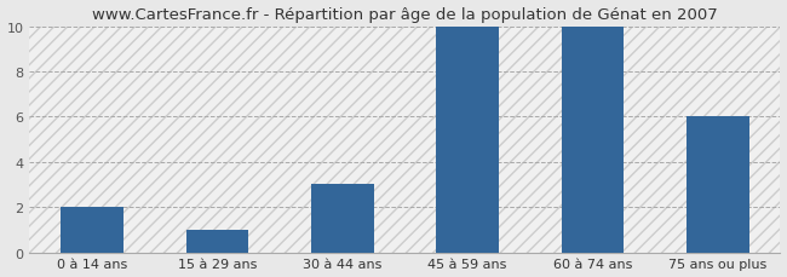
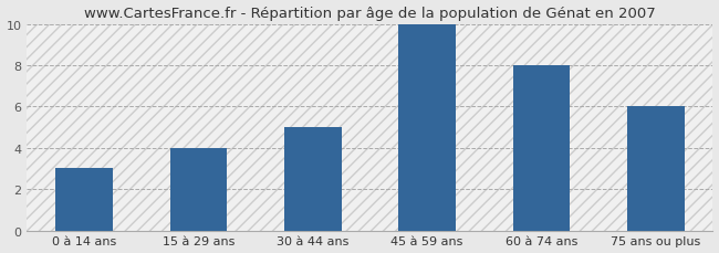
0 à 14 ans: 2 -> 3
15 à 29 ans: 1 -> 4
30 à 44 ans: 3 -> 5
60 à 74 ans: 10 -> 8
